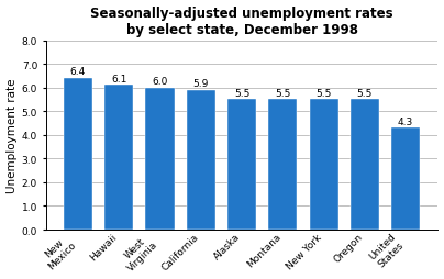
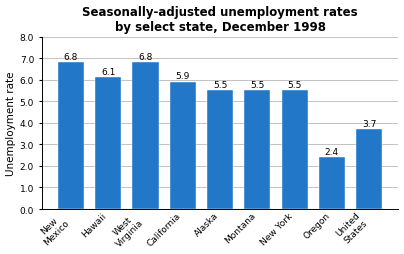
New Mexico: 6.4 -> 6.8
West Virginia: 6.0 -> 6.8
Oregon: 5.5 -> 2.4
United States: 4.3 -> 3.7
